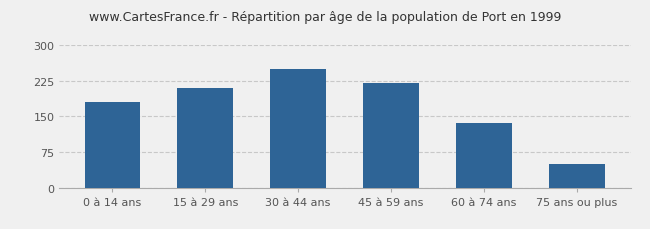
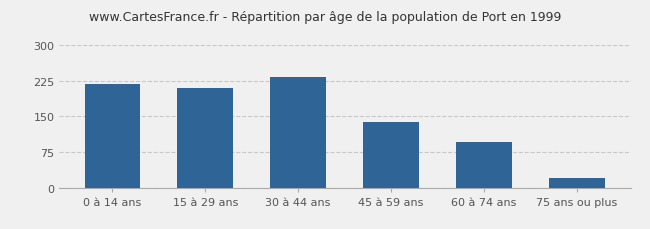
0 à 14 ans: 180 -> 218
30 à 44 ans: 250 -> 233
45 à 59 ans: 220 -> 138
60 à 74 ans: 135 -> 95
75 ans ou plus: 50 -> 20
